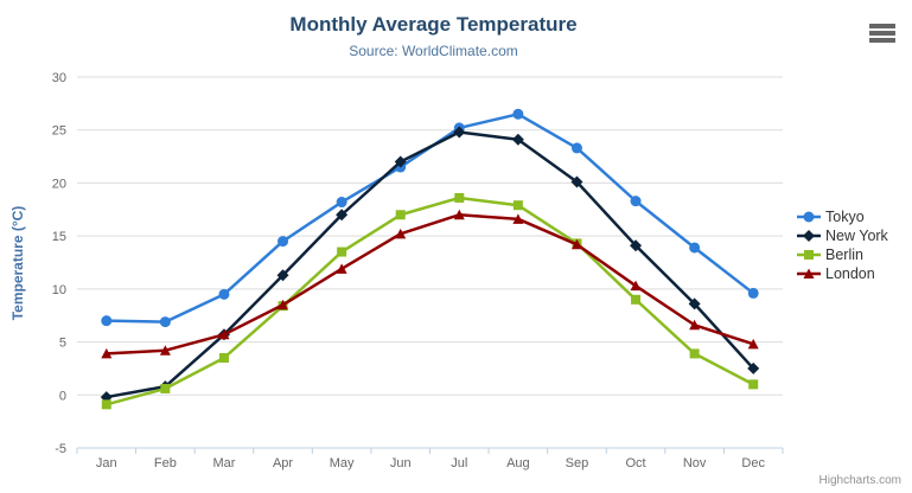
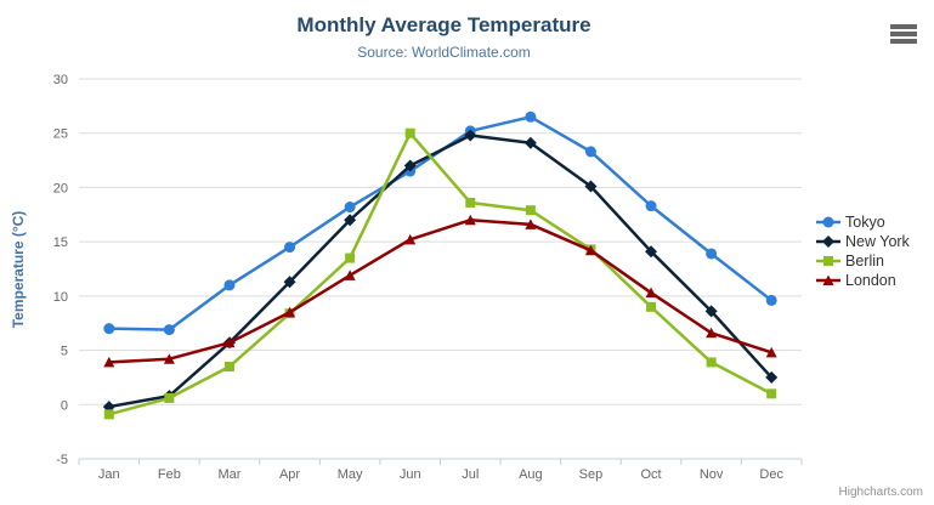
Tokyo/Mar: 10 -> 11
Berlin/Jun: 17 -> 25
